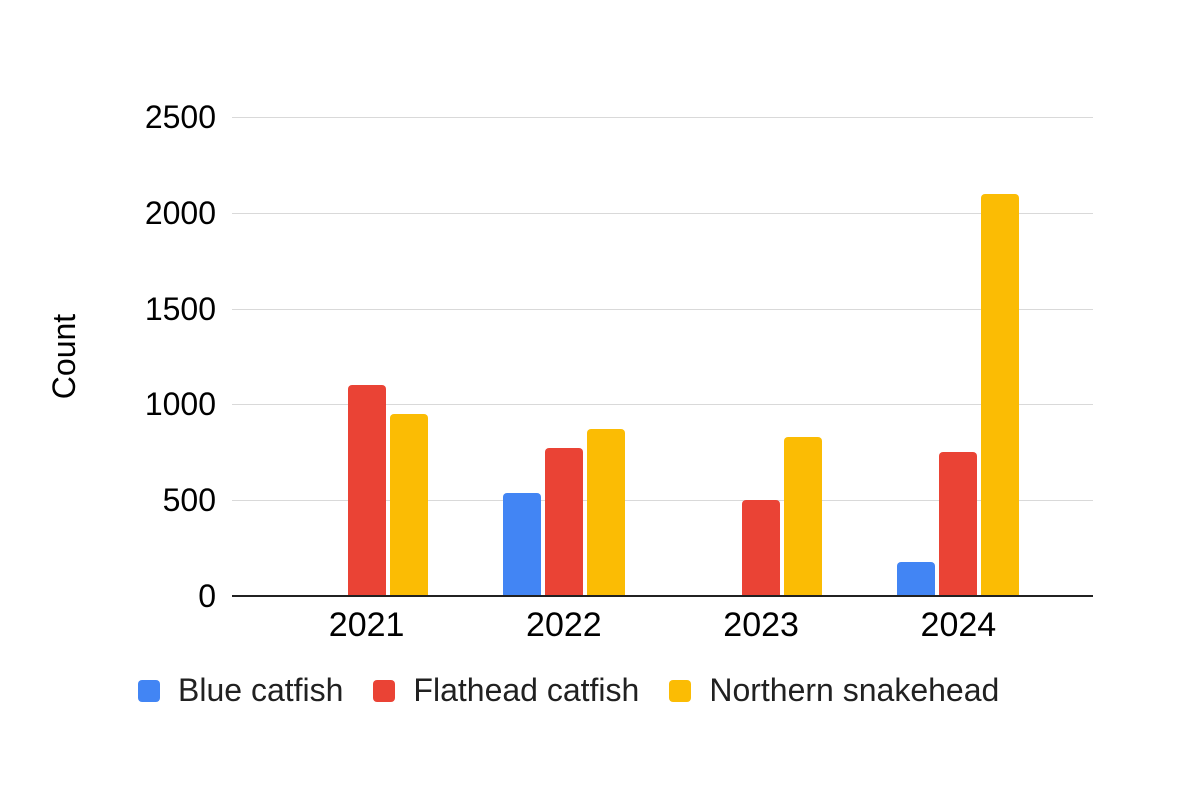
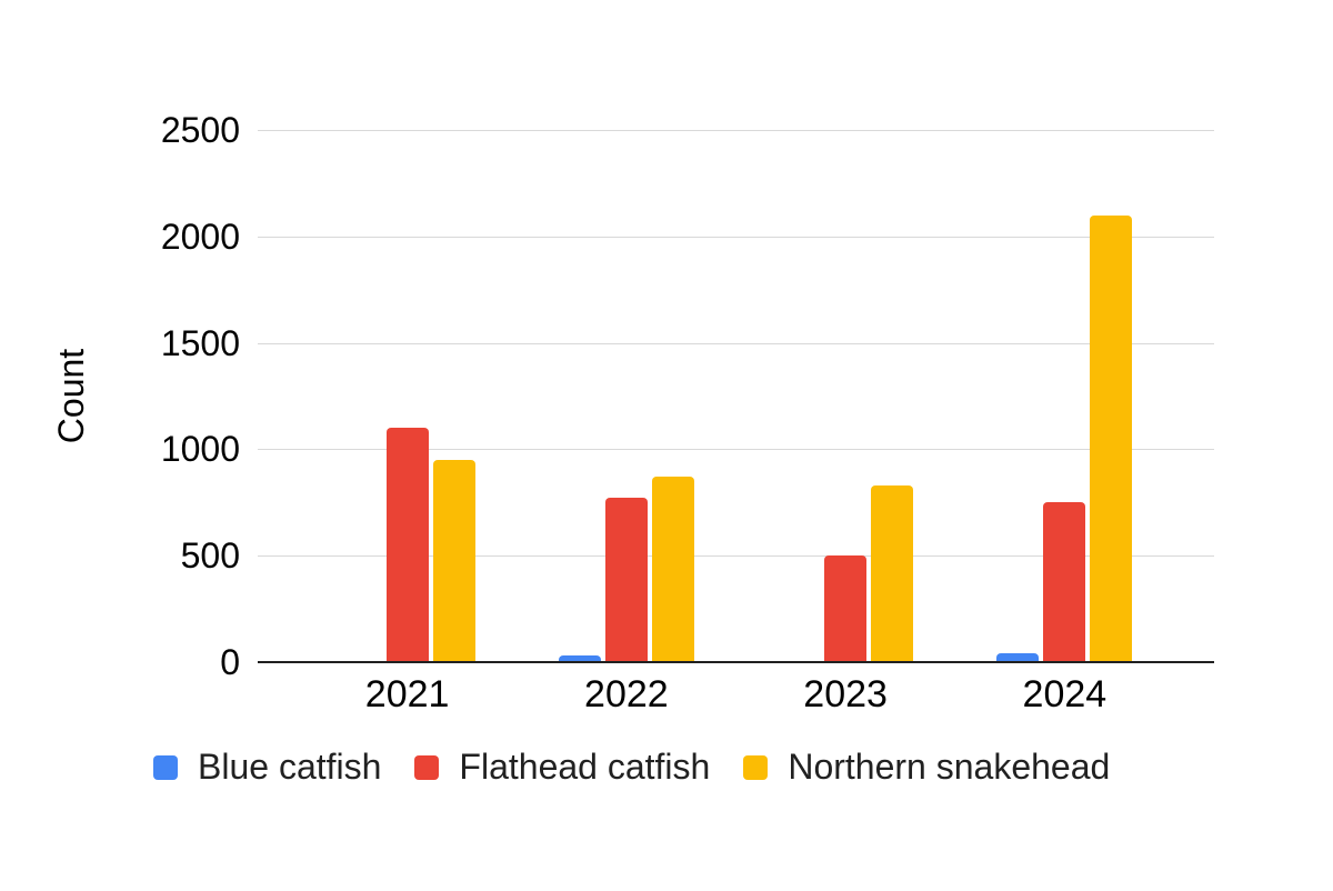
Blue catfish/2022: 540 -> 30
Blue catfish/2024: 180 -> 40
